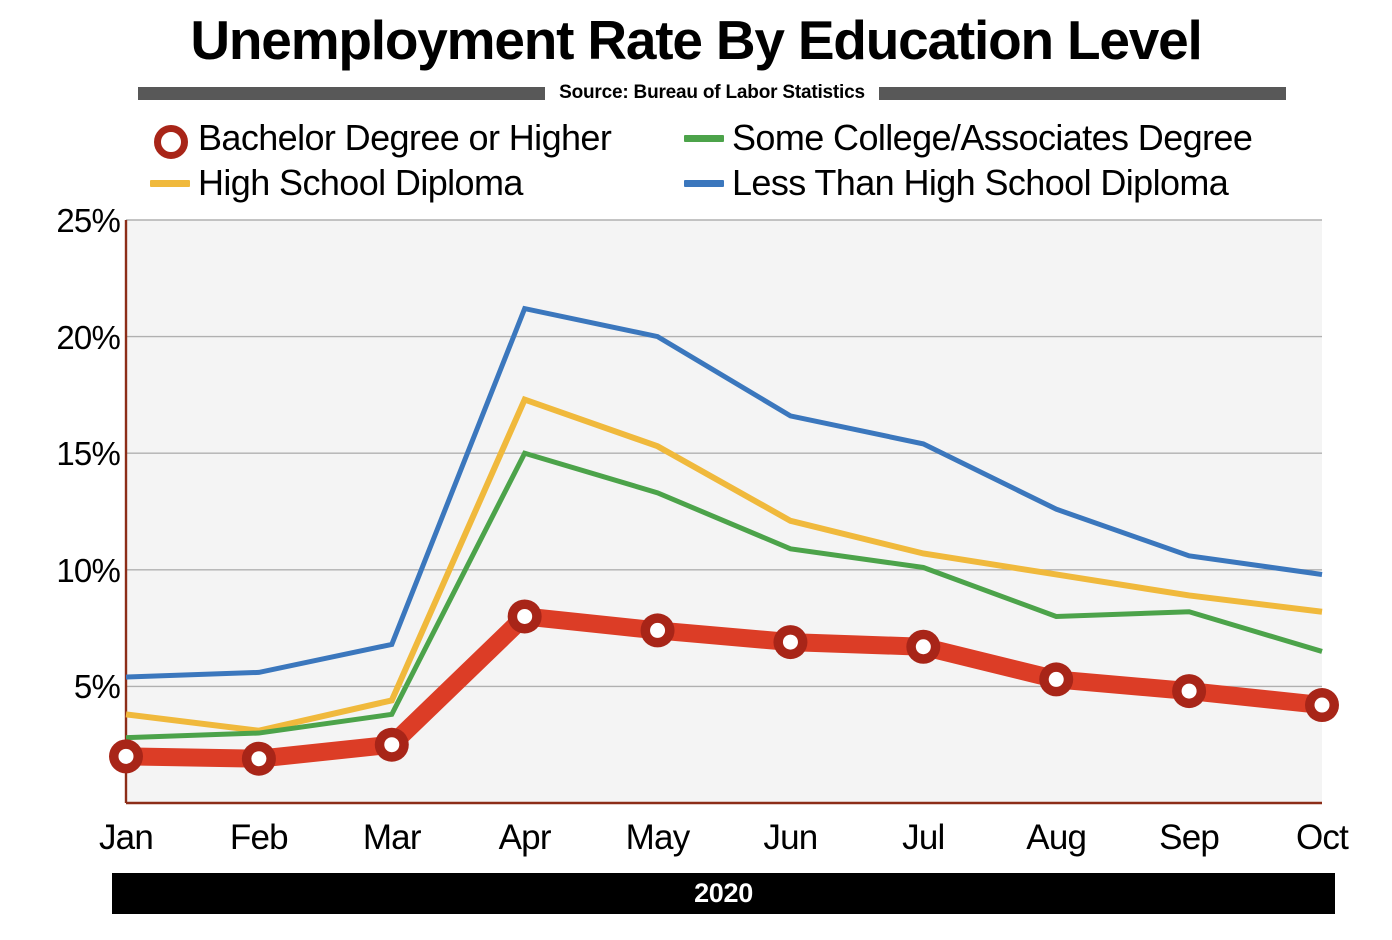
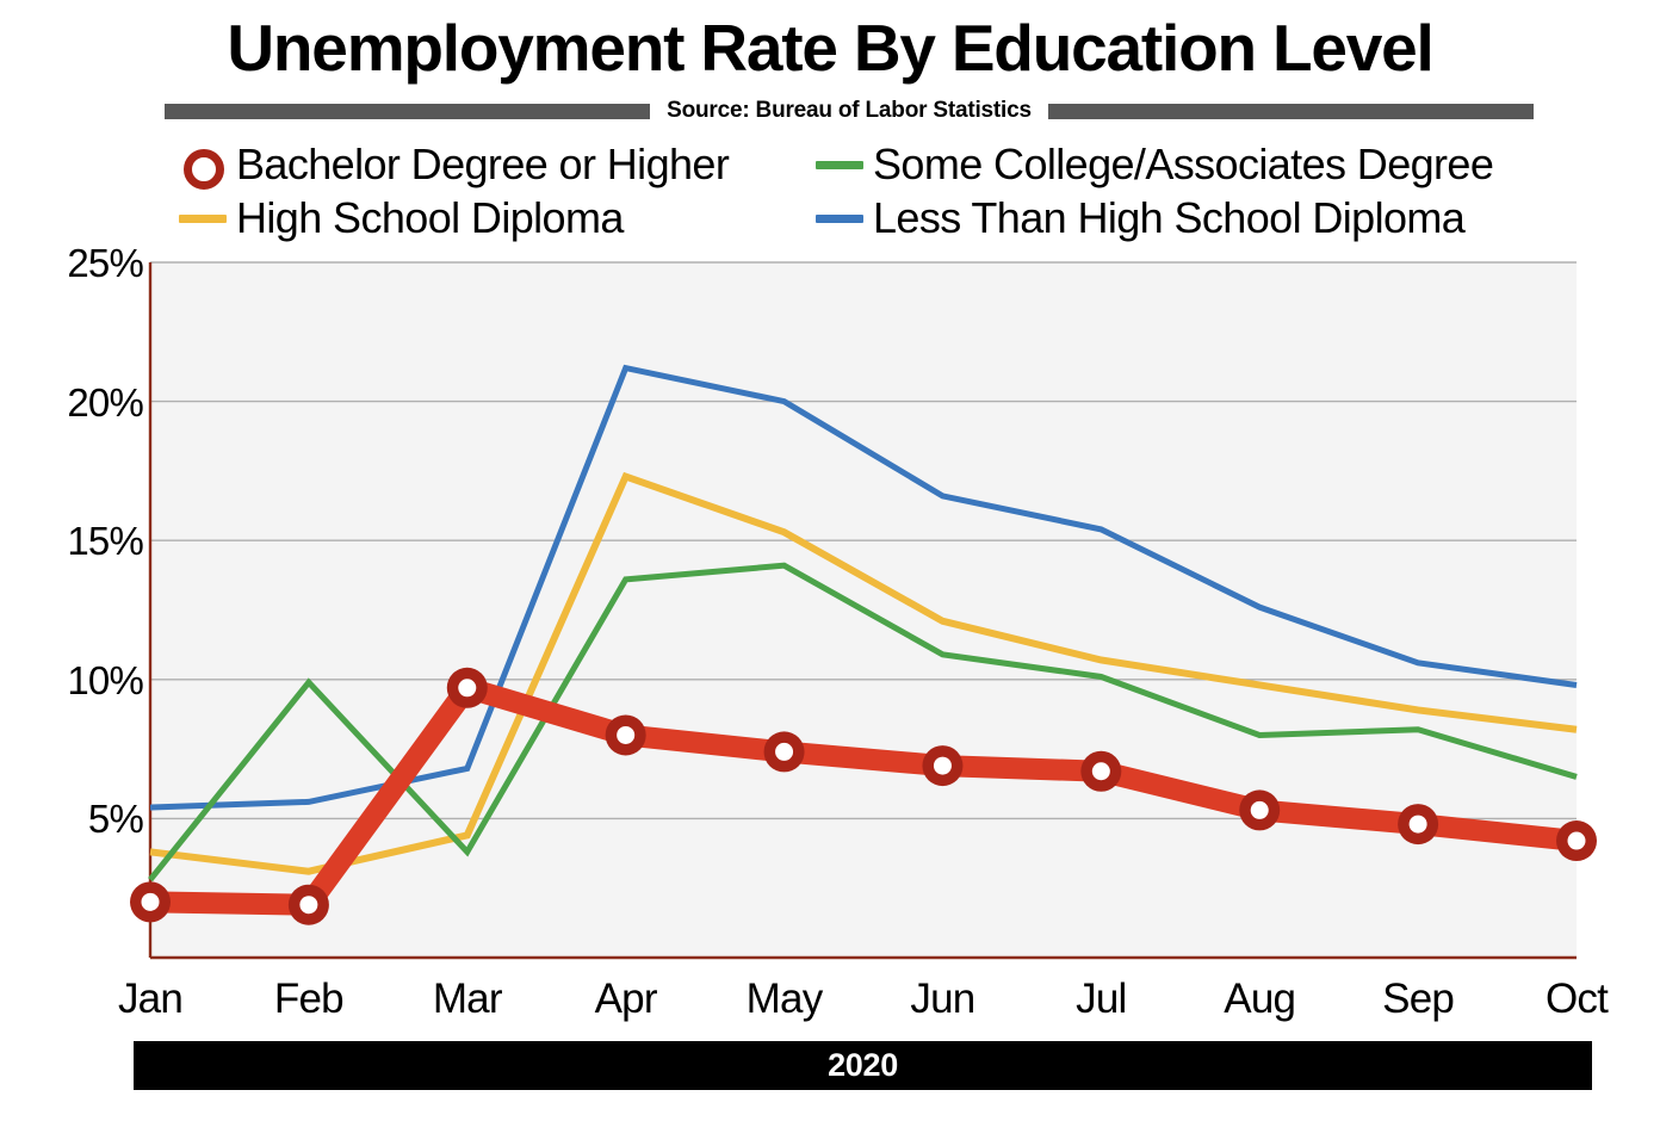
Some College/Associates Degree/Feb: 3.0% -> 9.9%
Bachelor Degree or Higher/Mar: 2.5% -> 9.7%
Some College/Associates Degree/Apr: 15.0% -> 13.6%
Some College/Associates Degree/May: 13.3% -> 14.1%
